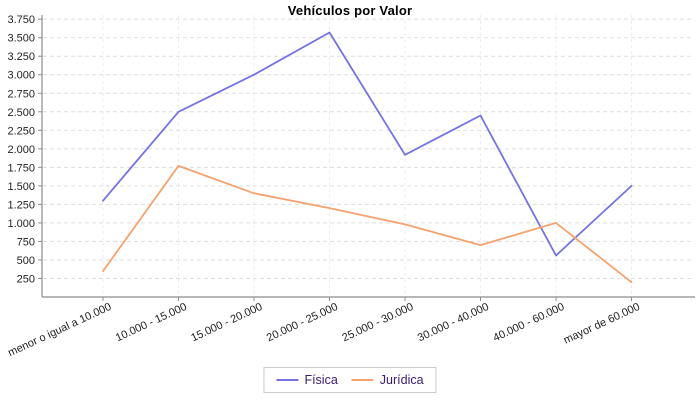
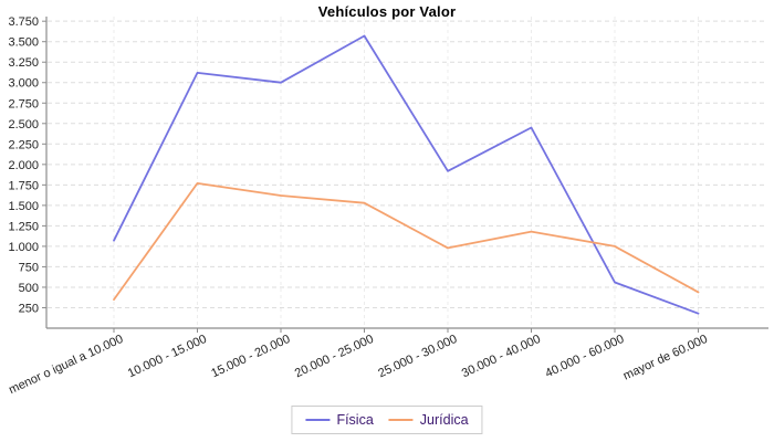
Física/menor o igual a 10.000: 1300 -> 1100
Física/10.000 - 15.000: 2500 -> 3100
Jurídica/15.000 - 20.000: 1400 -> 1600
Jurídica/20.000 - 25.000: 1200 -> 1500
Jurídica/30.000 - 40.000: 700 -> 1200
Física/mayor de 60.000: 1500 -> 200
Jurídica/mayor de 60.000: 200 -> 400
